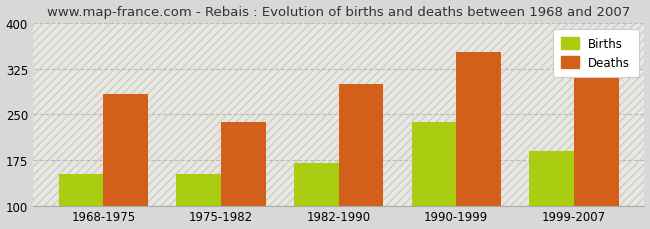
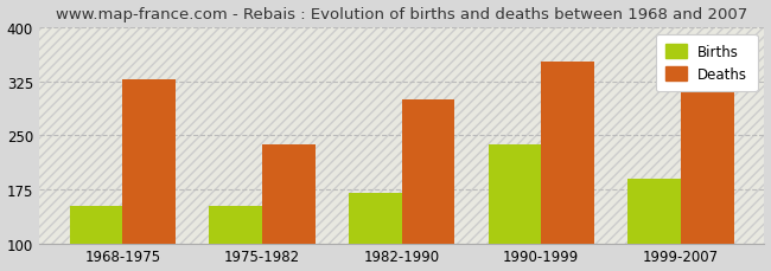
Deaths/1968-1975: 283 -> 328
